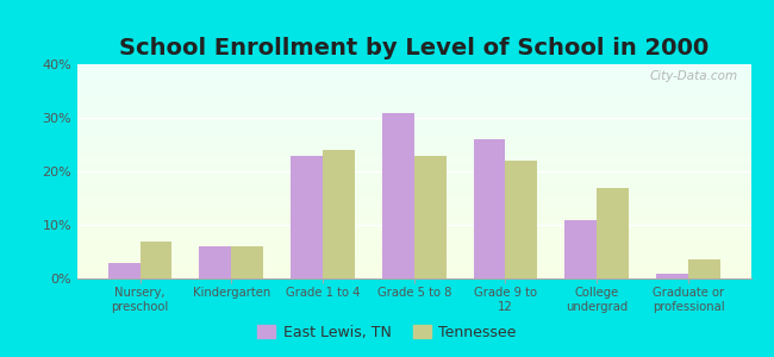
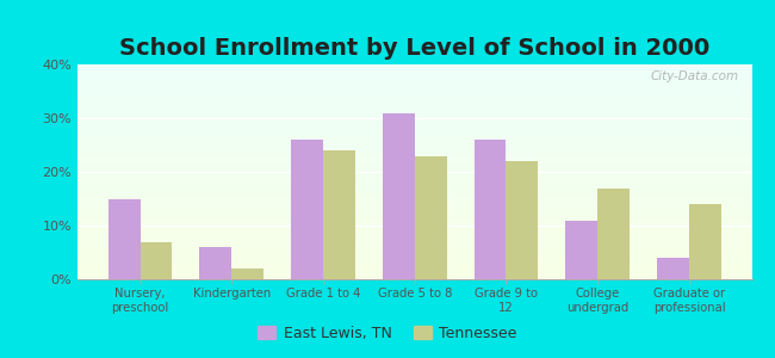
East Lewis, TN/Nursery, preschool: 3% -> 15%
Tennessee/Kindergarten: 6.0% -> 2.0%
East Lewis, TN/Grade 1 to 4: 23% -> 26%
East Lewis, TN/Graduate or professional: 1% -> 4%
Tennessee/Graduate or professional: 3.5% -> 14.0%
